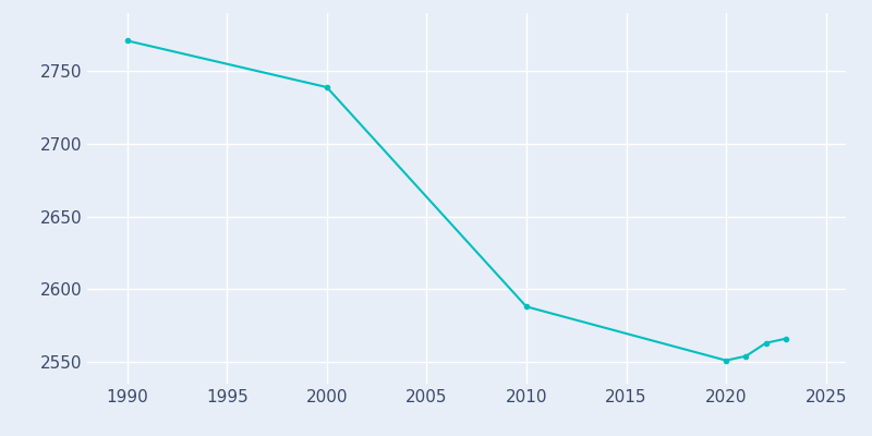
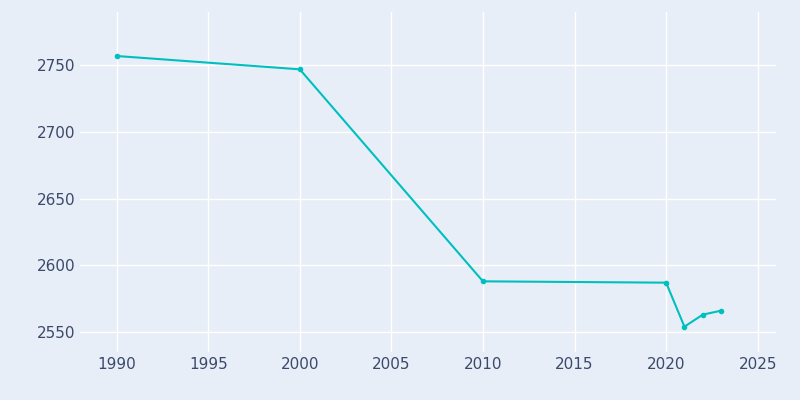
1990: 2771 -> 2757
2000: 2739 -> 2747
2020: 2551 -> 2587
